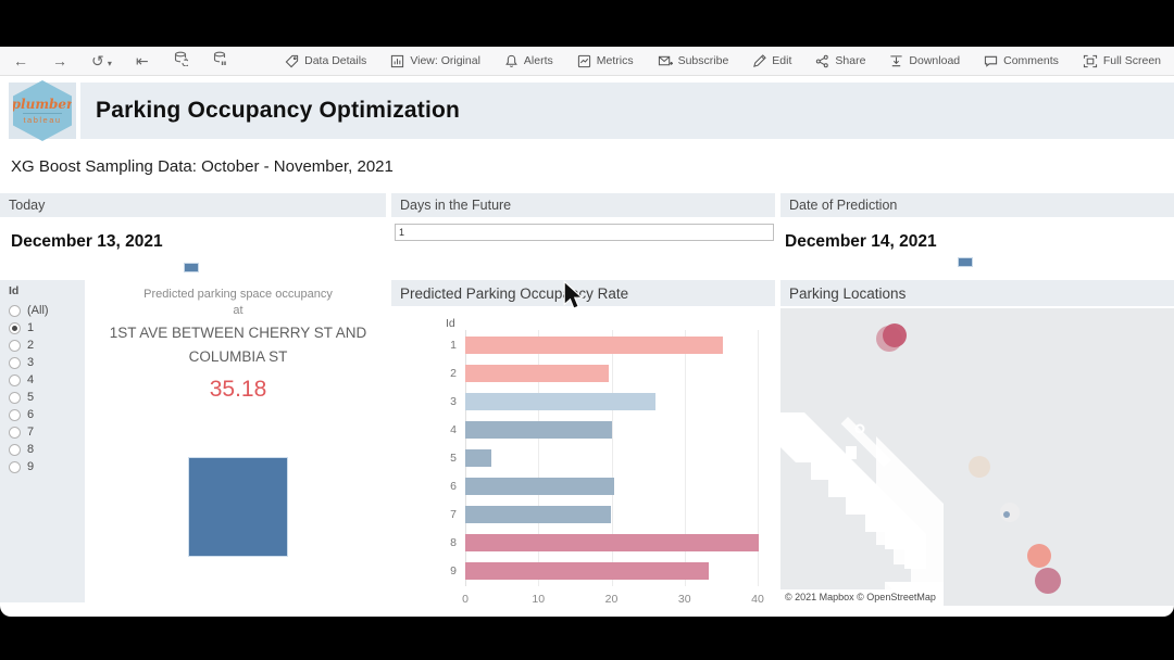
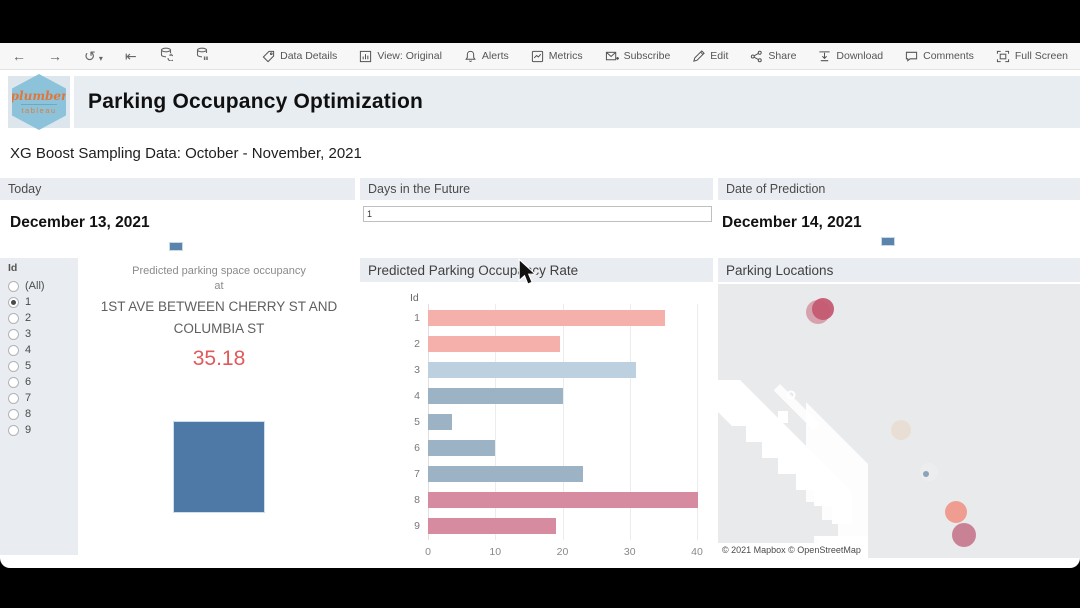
3: 26 -> 31
6: 20 -> 10
7: 20 -> 23
9: 33 -> 19
